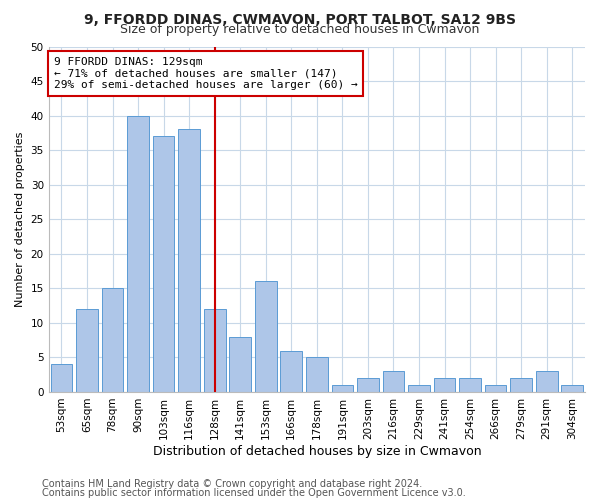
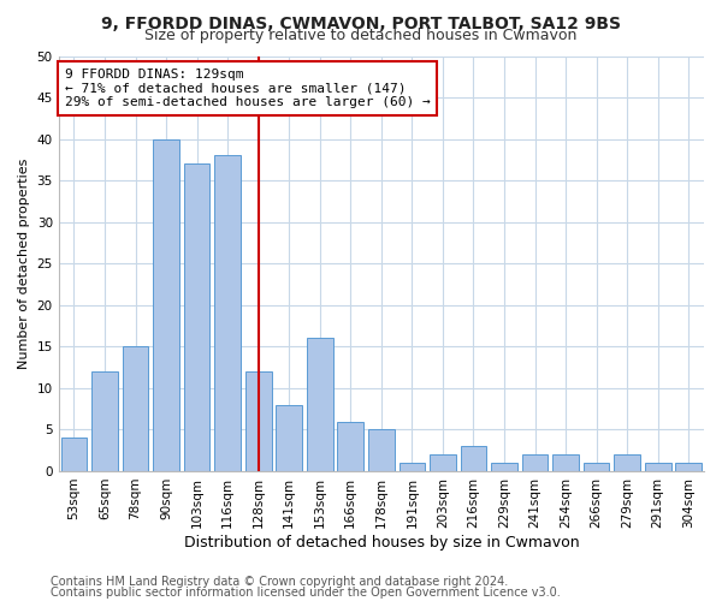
291sqm: 3 -> 1
